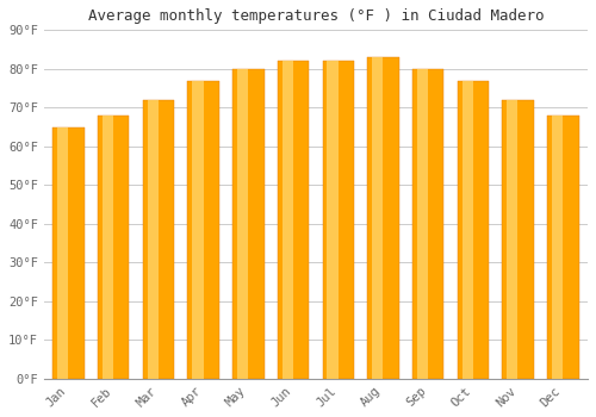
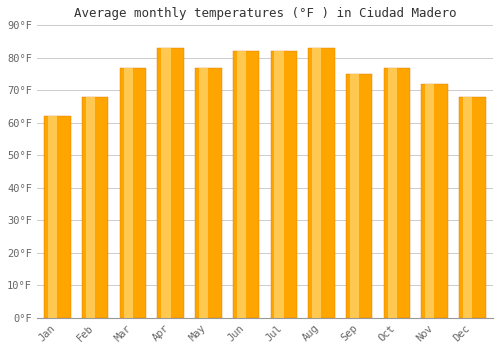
Jan: 65°F -> 62°F
Mar: 72°F -> 77°F
Apr: 77°F -> 83°F
May: 80°F -> 77°F
Sep: 80°F -> 75°F
